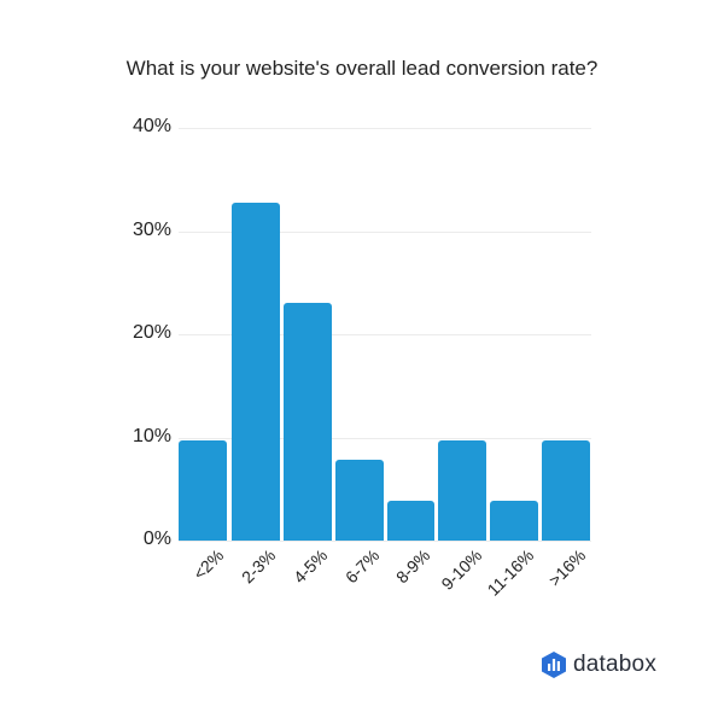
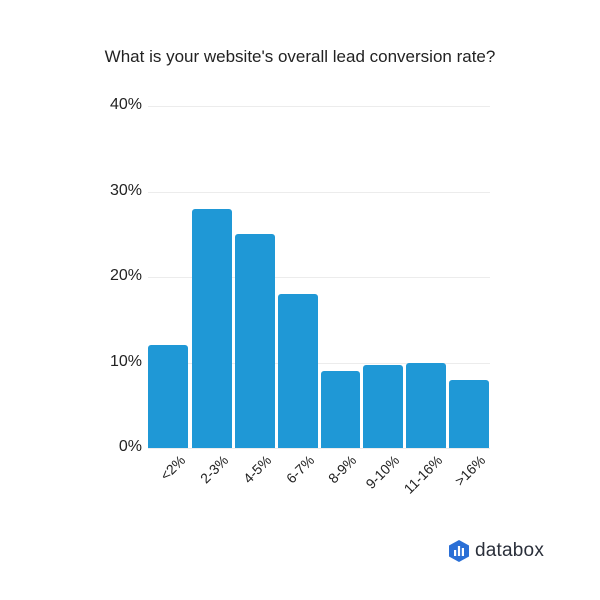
<2%: 10% -> 12%
2-3%: 33% -> 28%
4-5%: 23% -> 25%
6-7%: 8% -> 18%
8-9%: 4% -> 9%
11-16%: 4% -> 10%
>16%: 10% -> 8%
